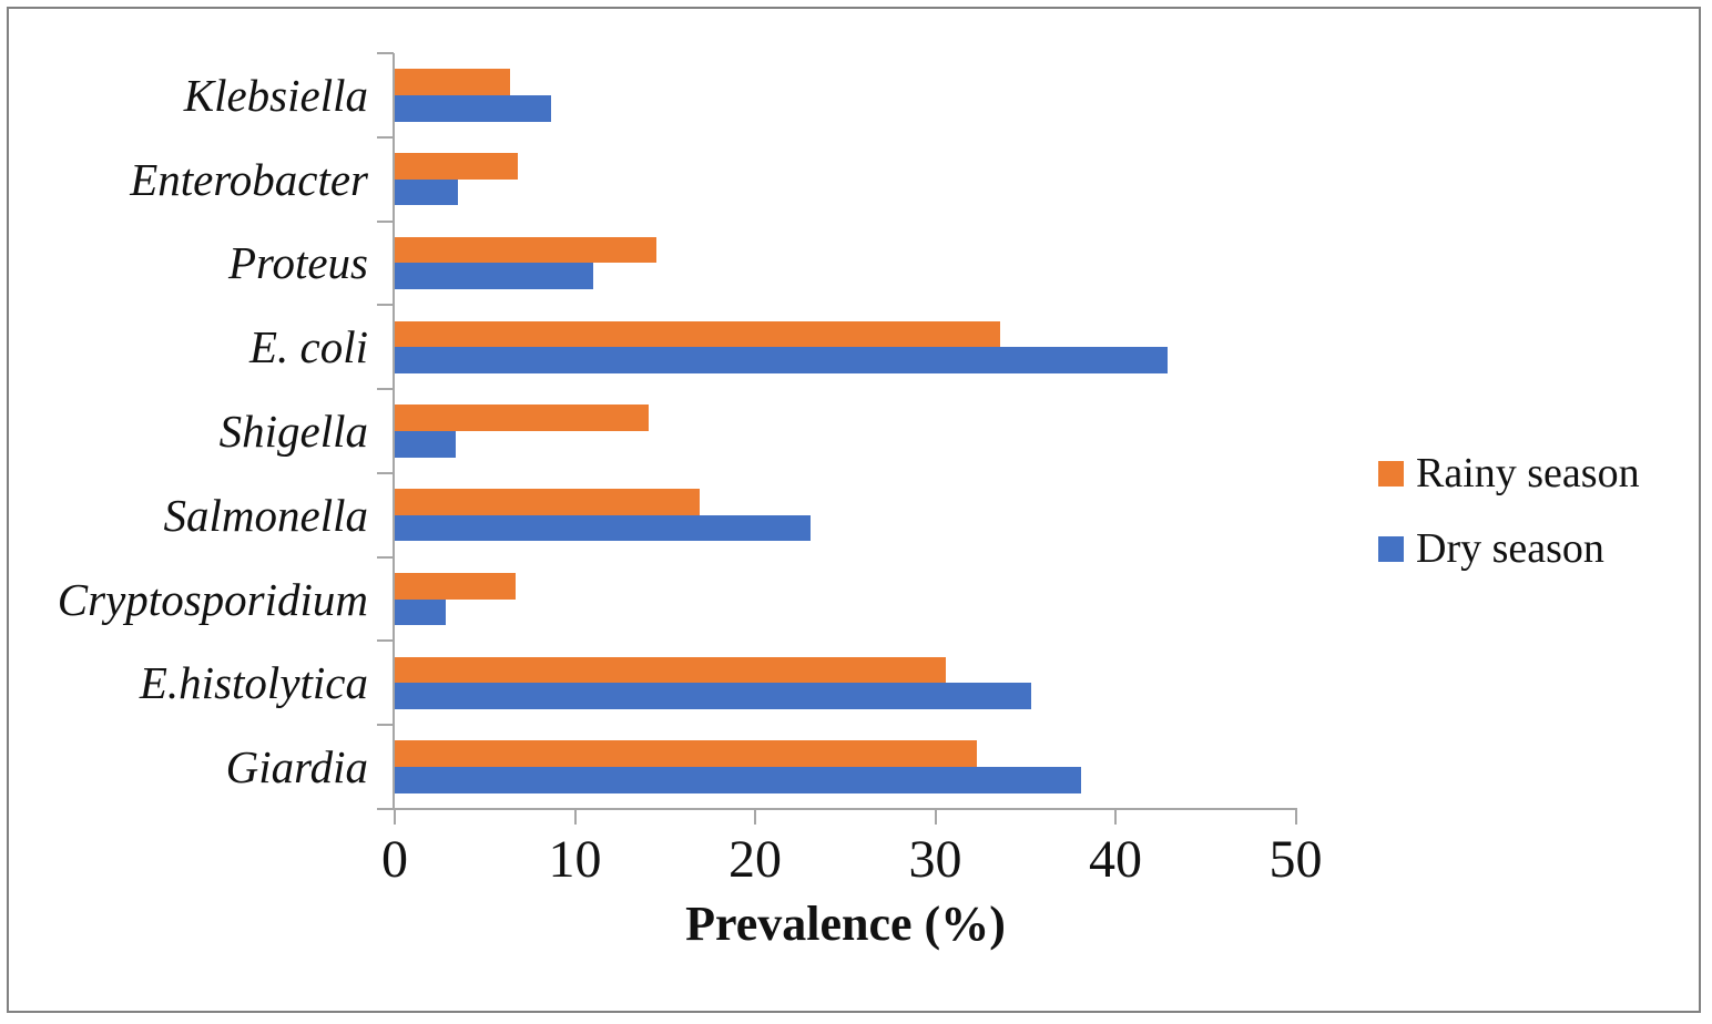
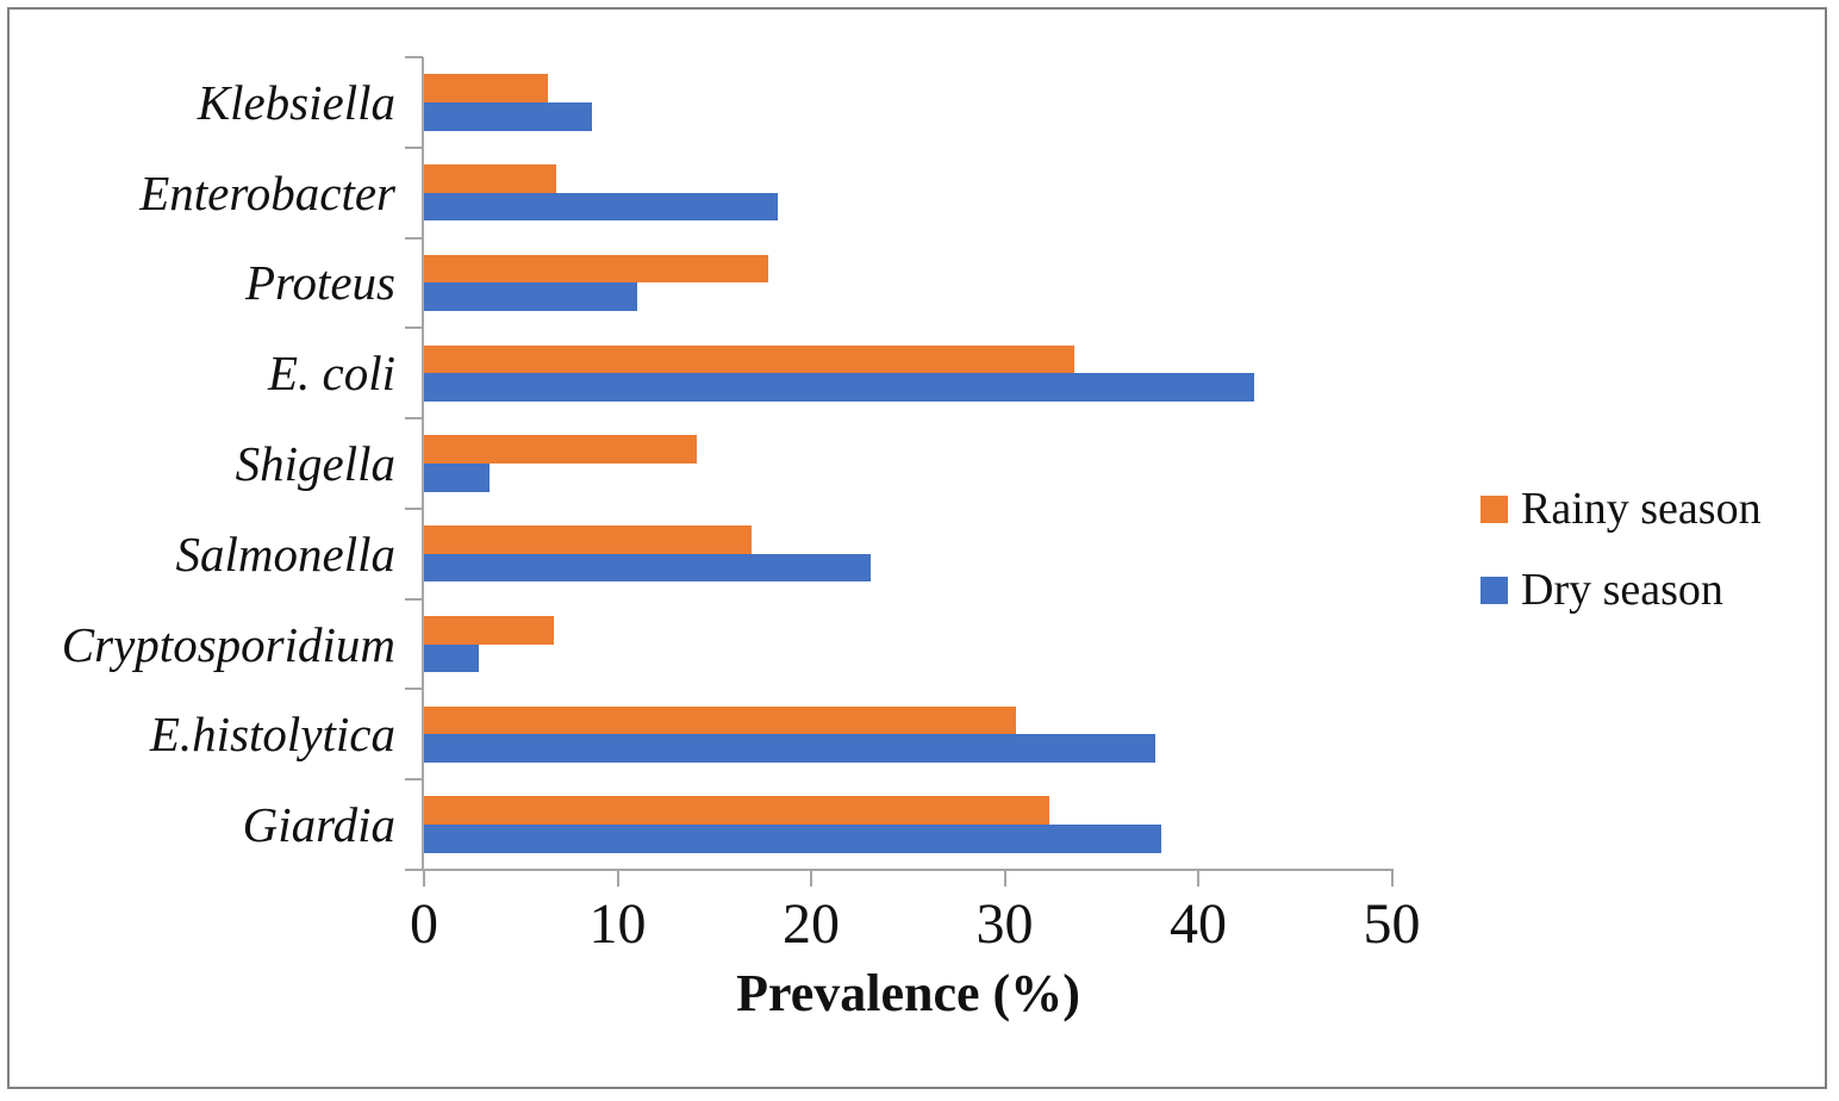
Dry season/Enterobacter: 3.5 -> 18.3
Rainy season/Proteus: 14.5 -> 17.8
Dry season/E.histolytica: 35.3 -> 37.8
